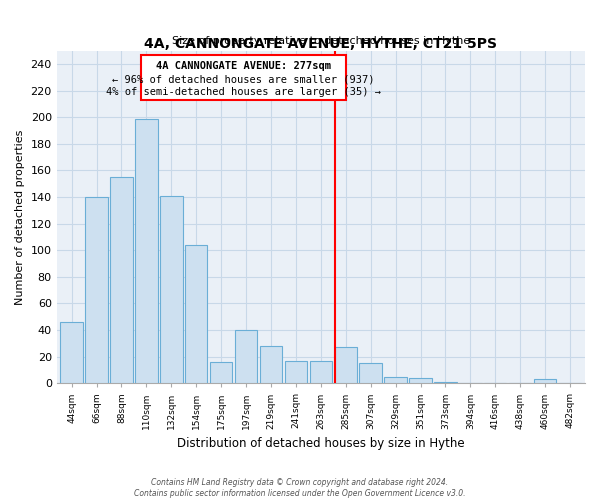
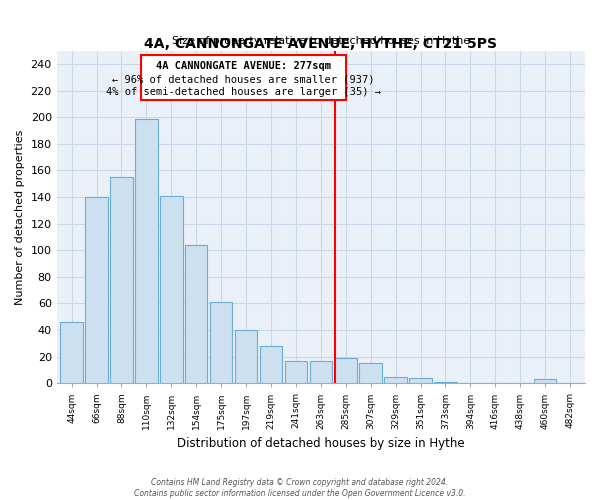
175sqm: 16 -> 61
285sqm: 27 -> 19
